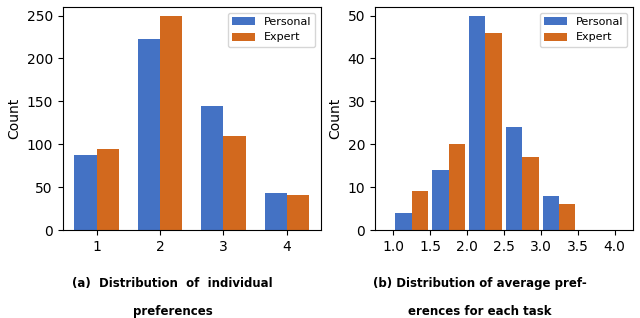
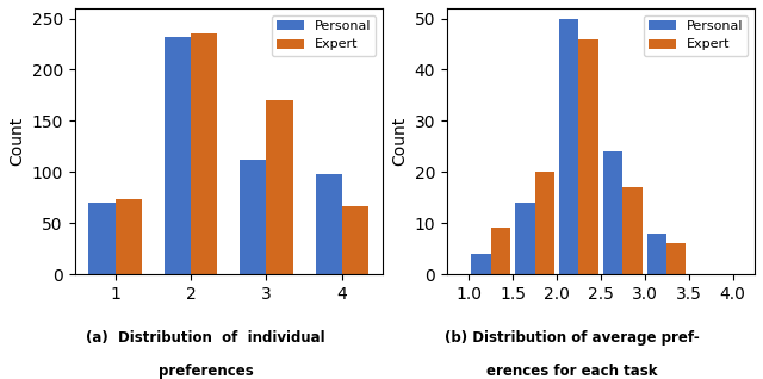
Personal/1: 87 -> 70
Expert/1: 94 -> 74
Personal/2: 223 -> 232
Expert/2: 250 -> 236
Personal/3: 145 -> 112
Expert/3: 110 -> 170
Personal/4: 43 -> 98
Expert/4: 41 -> 66
